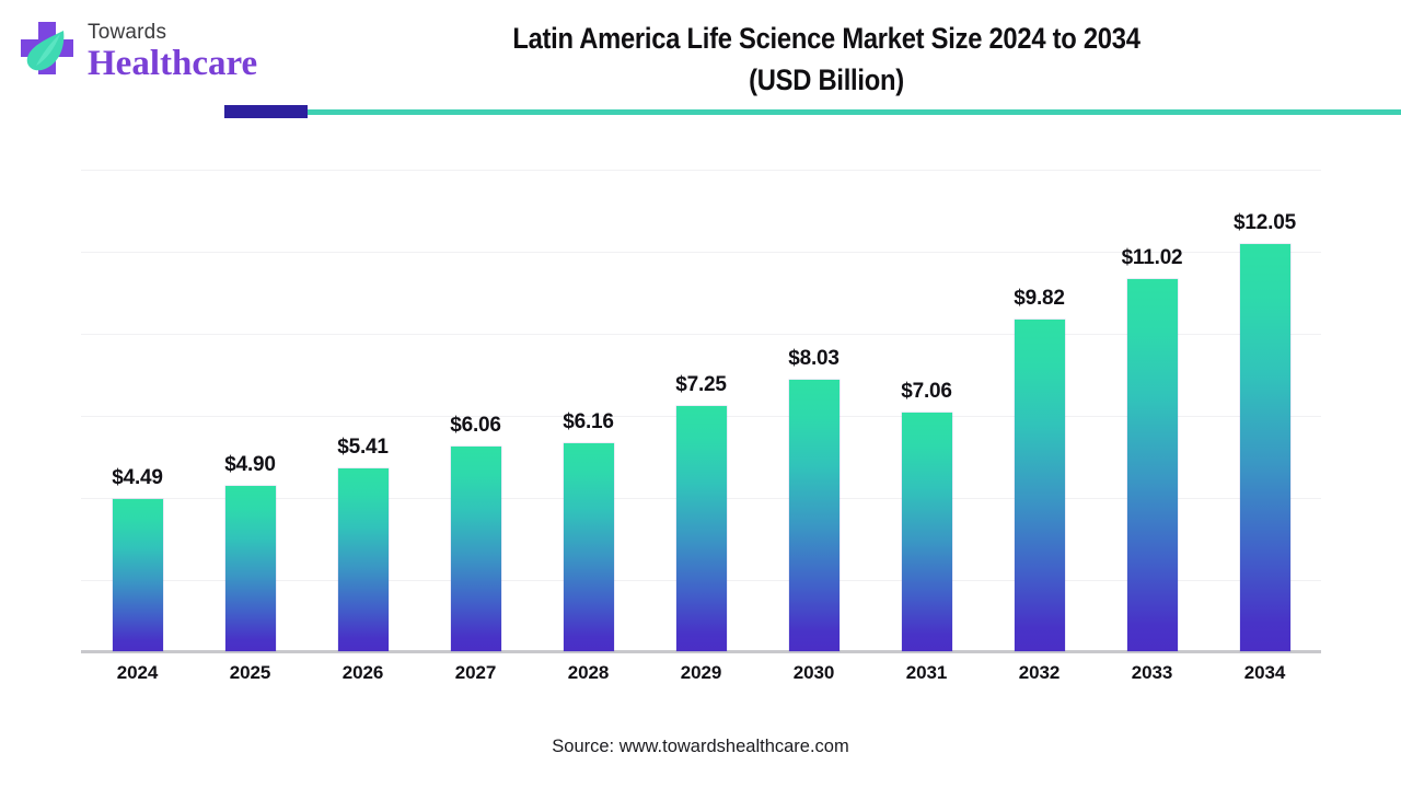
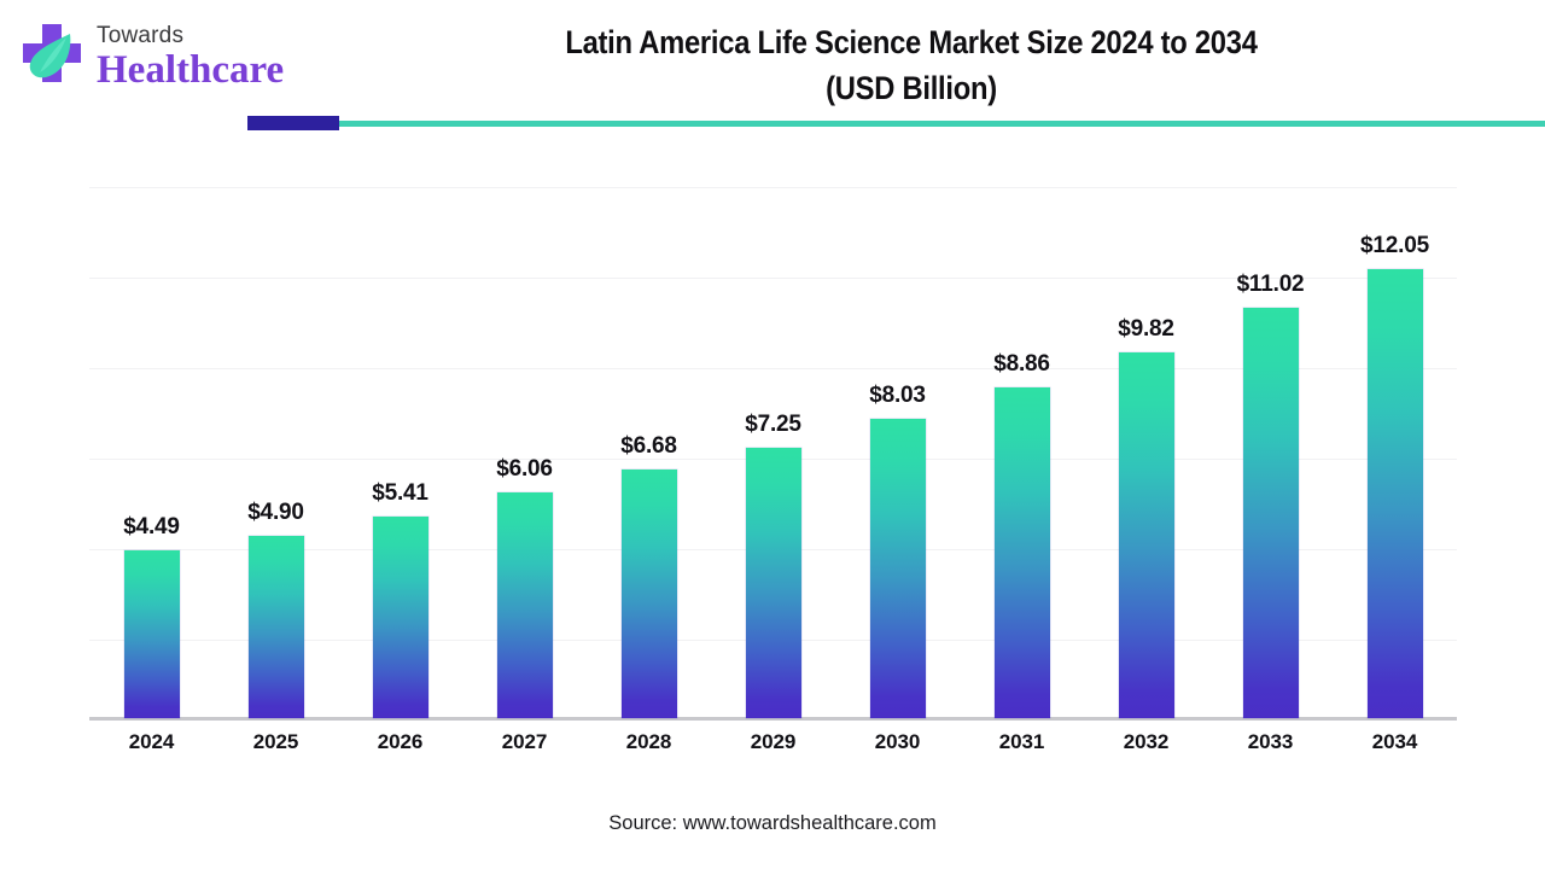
2028: $6.16 -> $6.68
2031: $7.06 -> $8.86
